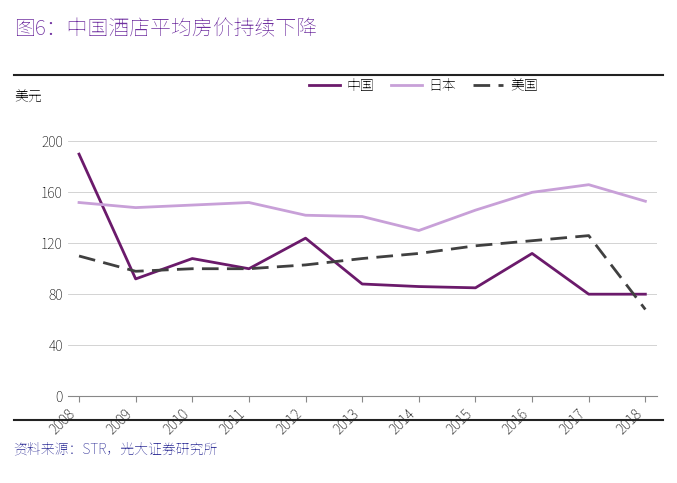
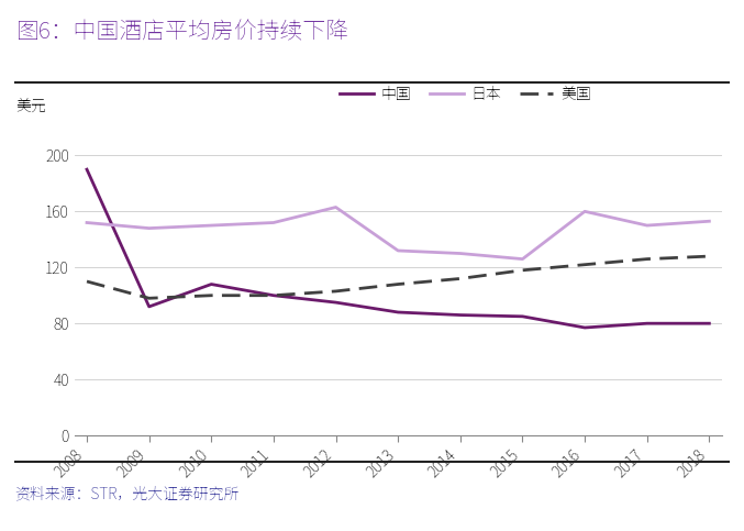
中国/2012: 124 -> 95
日本/2012: 142 -> 163
日本/2013: 141 -> 132
日本/2015: 146 -> 126
中国/2016: 112 -> 77
日本/2017: 166 -> 150
美国/2018: 68 -> 128
